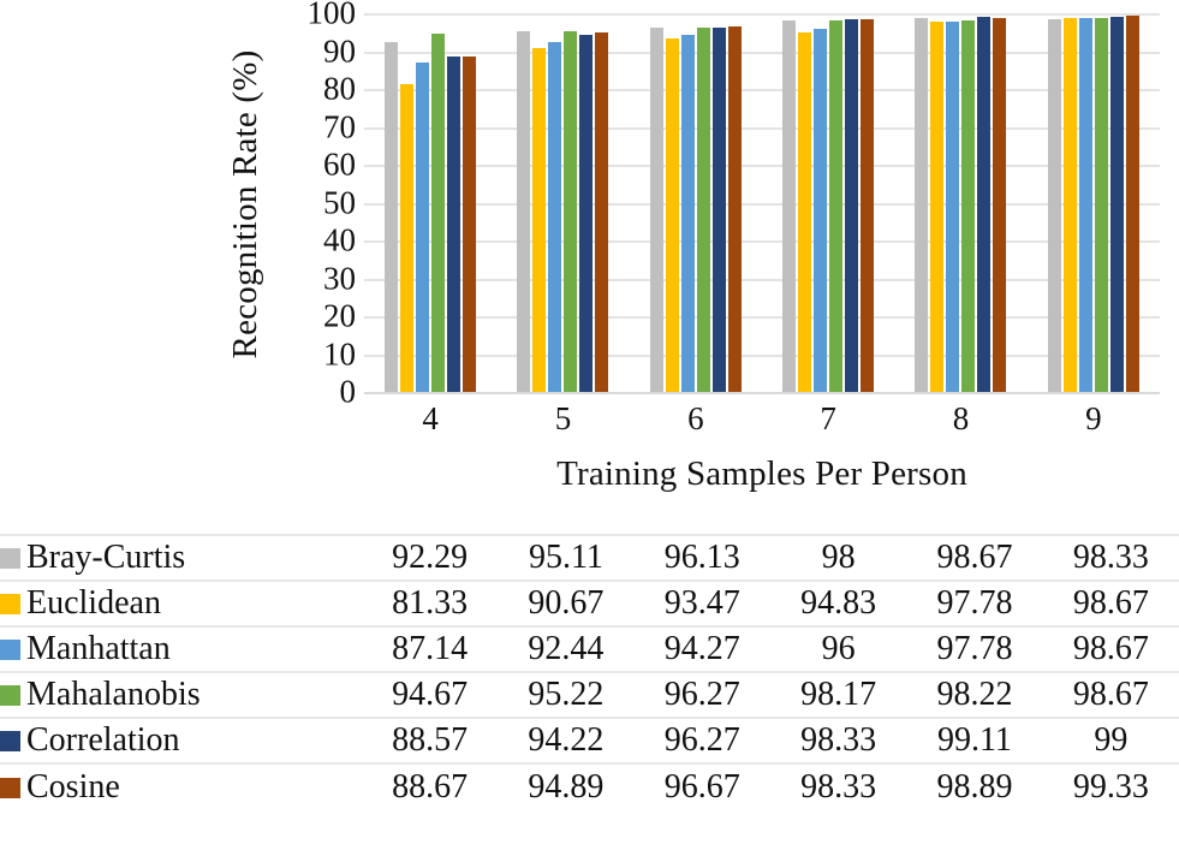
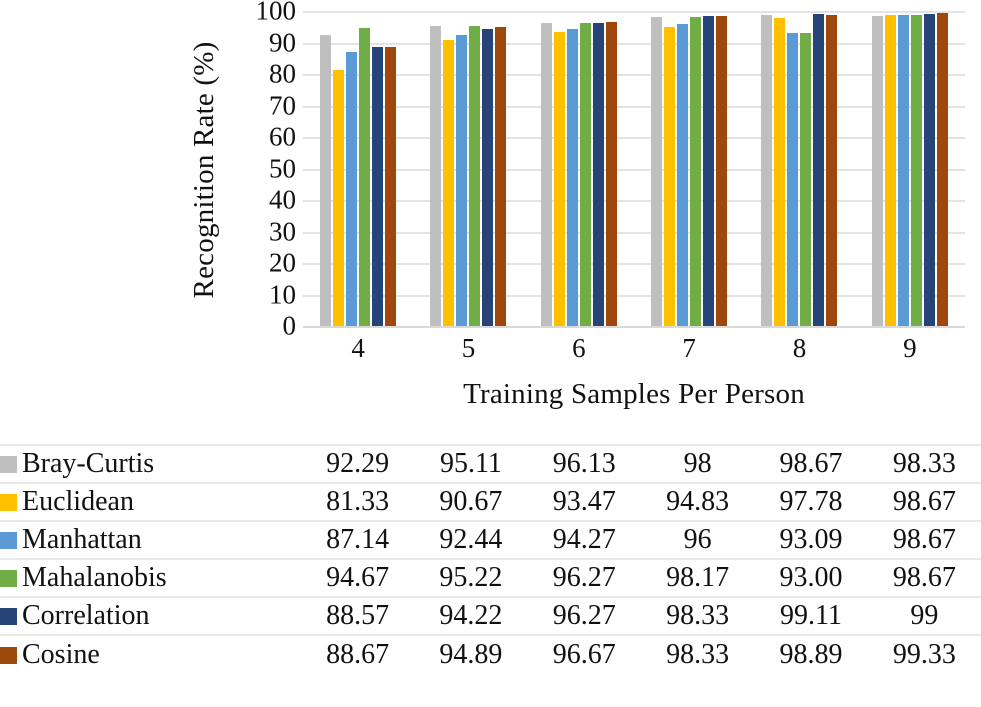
Manhattan/8: 97.78 -> 93.09
Mahalanobis/8: 98.22 -> 93.00
